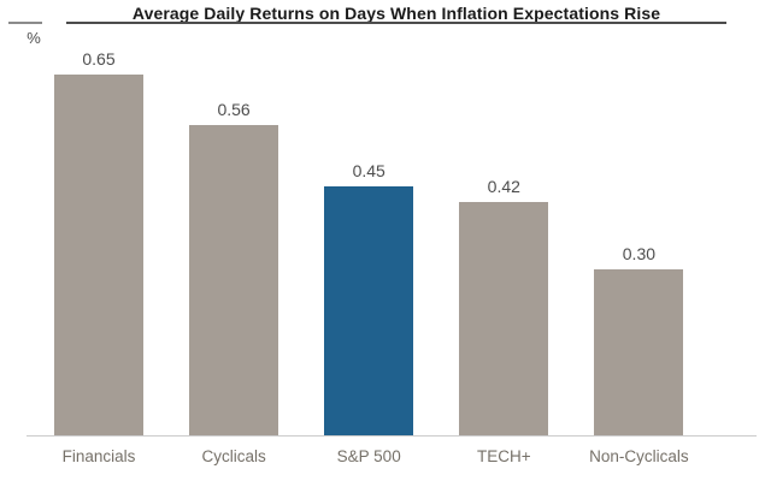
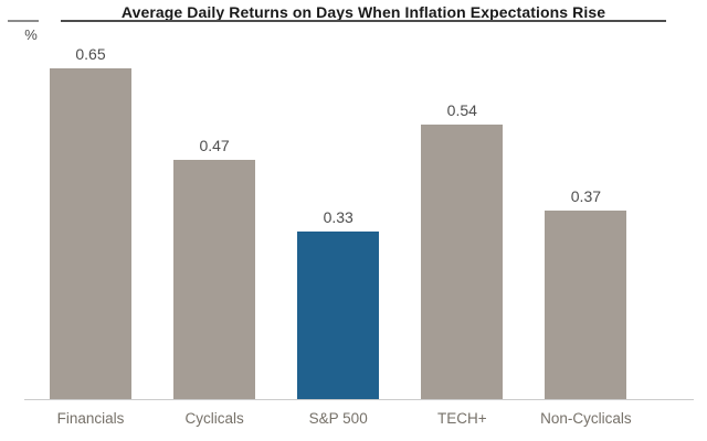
Cyclicals: 0.56 -> 0.47
S&P 500: 0.45 -> 0.33
TECH+: 0.42 -> 0.54
Non-Cyclicals: 0.30 -> 0.37
